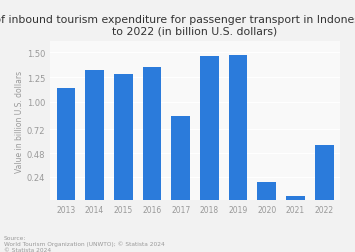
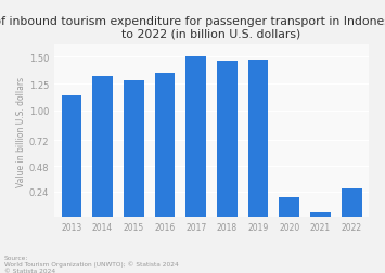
2017: 0.86 -> 1.50
2022: 0.56 -> 0.27
